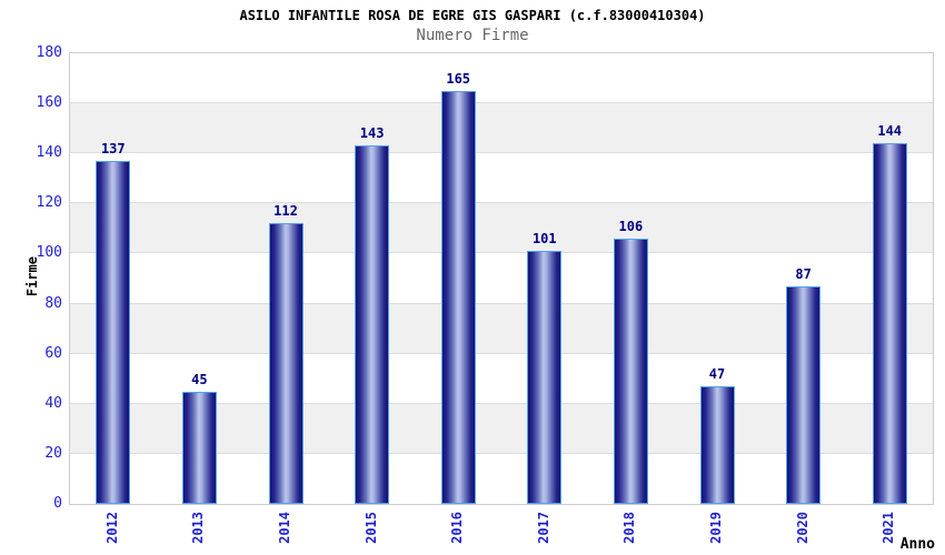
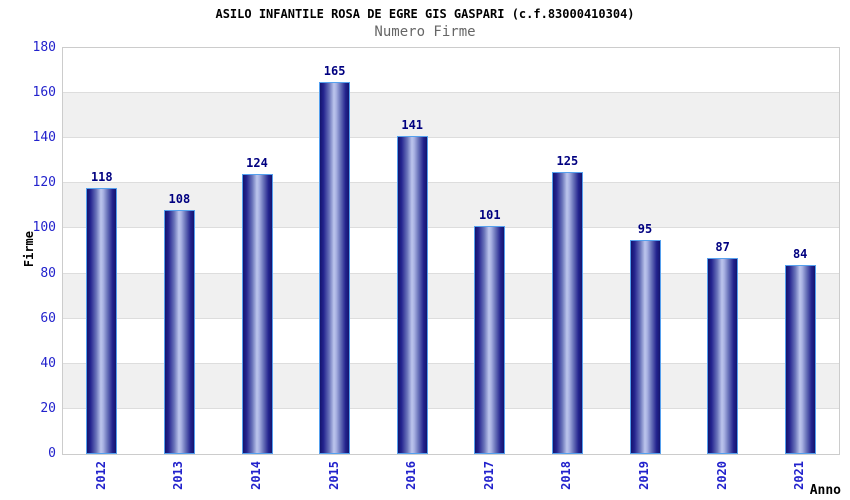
2012: 137 -> 118
2013: 45 -> 108
2014: 112 -> 124
2015: 143 -> 165
2016: 165 -> 141
2018: 106 -> 125
2019: 47 -> 95
2021: 144 -> 84
